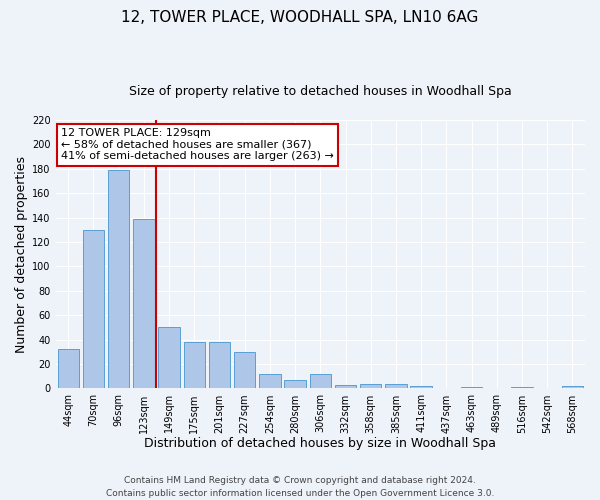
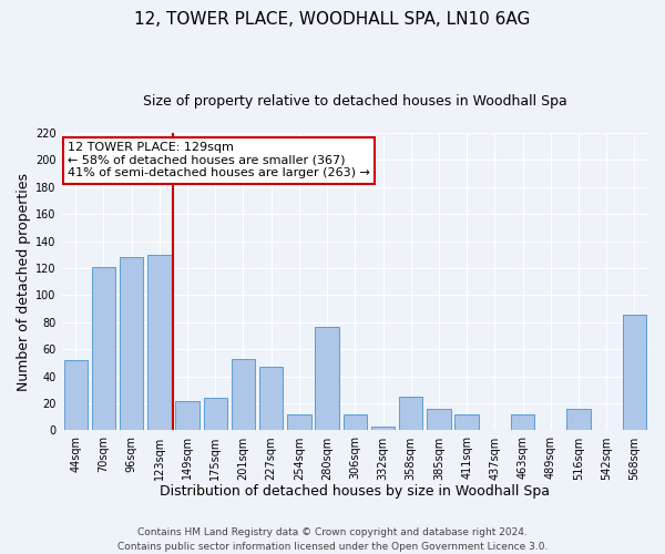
44sqm: 32 -> 52
70sqm: 130 -> 121
96sqm: 179 -> 128
123sqm: 139 -> 130
149sqm: 50 -> 22
175sqm: 38 -> 24
201sqm: 38 -> 53
227sqm: 30 -> 47
280sqm: 7 -> 77
358sqm: 4 -> 25
385sqm: 4 -> 16
411sqm: 2 -> 12
463sqm: 1 -> 12
516sqm: 1 -> 16
568sqm: 2 -> 86
